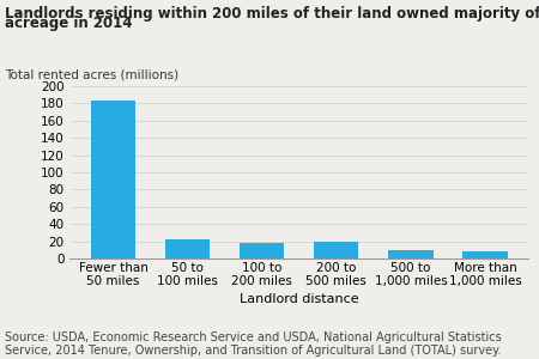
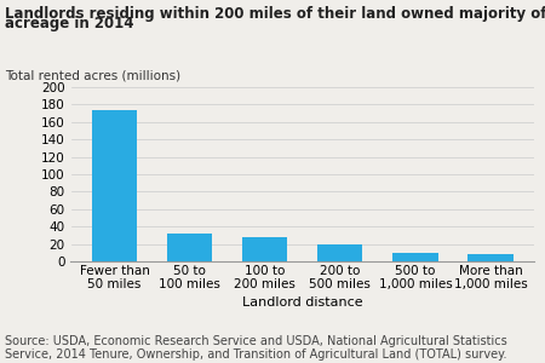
Fewer than 50 miles: 184 -> 174
50 to 100 miles: 22 -> 32
100 to 200 miles: 18 -> 28
